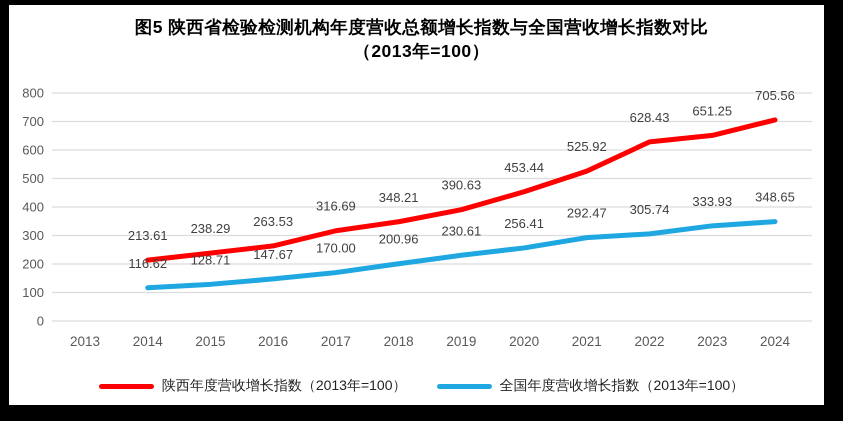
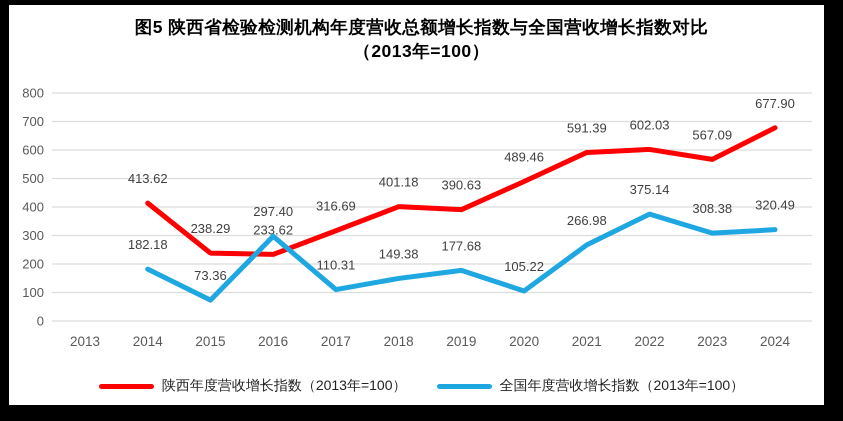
陕西年度营收增长指数（2013年=100）/2014: 213.61 -> 413.62
全国年度营收增长指数（2013年=100）/2014: 116.62 -> 182.18
全国年度营收增长指数（2013年=100）/2015: 128.71 -> 73.36
陕西年度营收增长指数（2013年=100）/2016: 263.53 -> 233.62
全国年度营收增长指数（2013年=100）/2016: 147.67 -> 297.40
全国年度营收增长指数（2013年=100）/2017: 170.00 -> 110.31
陕西年度营收增长指数（2013年=100）/2018: 348.21 -> 401.18
全国年度营收增长指数（2013年=100）/2018: 200.96 -> 149.38
全国年度营收增长指数（2013年=100）/2019: 230.61 -> 177.68
陕西年度营收增长指数（2013年=100）/2020: 453.44 -> 489.46
全国年度营收增长指数（2013年=100）/2020: 256.41 -> 105.22
陕西年度营收增长指数（2013年=100）/2021: 525.92 -> 591.39
全国年度营收增长指数（2013年=100）/2021: 292.47 -> 266.98
陕西年度营收增长指数（2013年=100）/2022: 628.43 -> 602.03
全国年度营收增长指数（2013年=100）/2022: 305.74 -> 375.14
陕西年度营收增长指数（2013年=100）/2023: 651.25 -> 567.09
全国年度营收增长指数（2013年=100）/2023: 333.93 -> 308.38
陕西年度营收增长指数（2013年=100）/2024: 705.56 -> 677.90
全国年度营收增长指数（2013年=100）/2024: 348.65 -> 320.49
